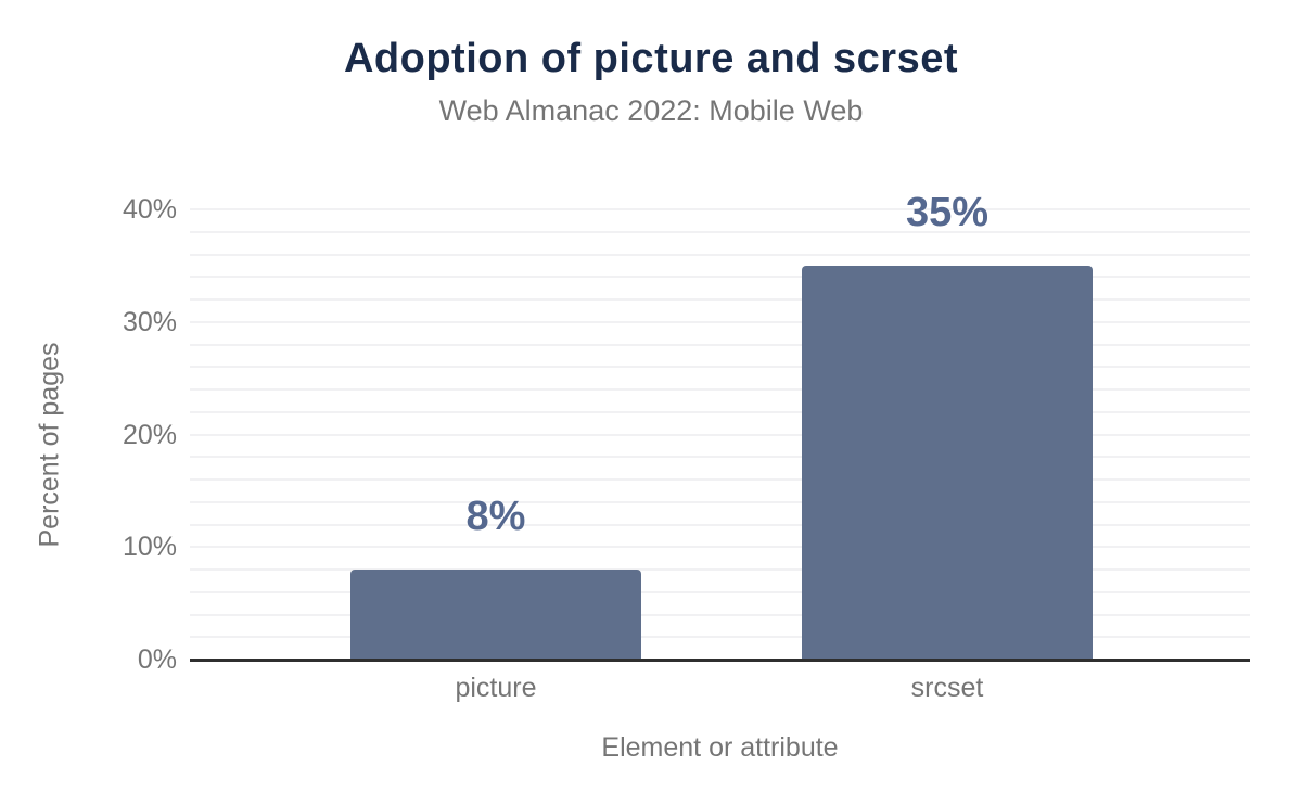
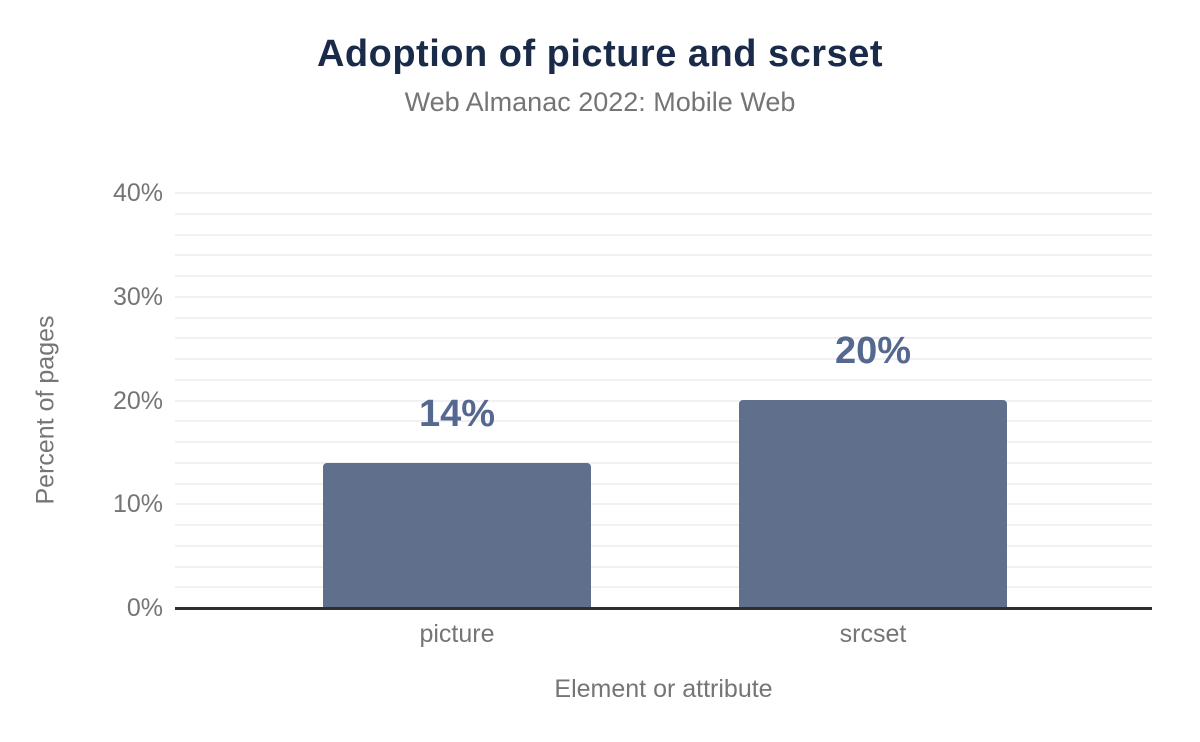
picture: 8% -> 14%
srcset: 35% -> 20%
